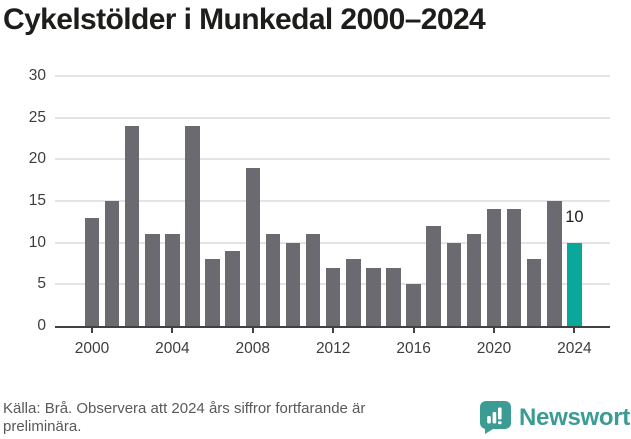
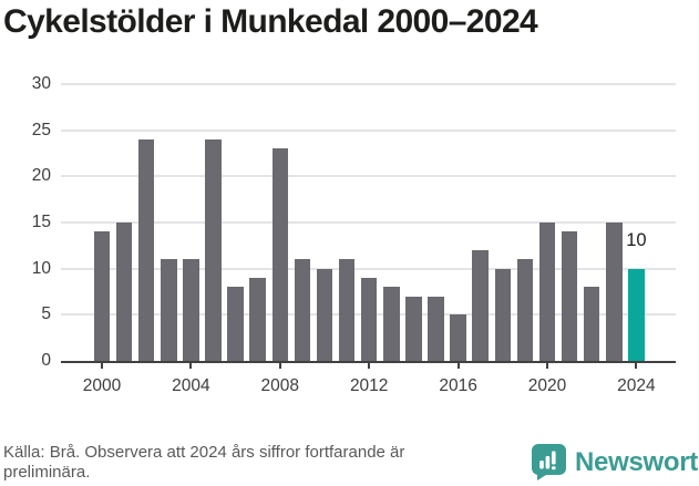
2000: 13 -> 14
2008: 19 -> 23
2012: 7 -> 9
2020: 14 -> 15
